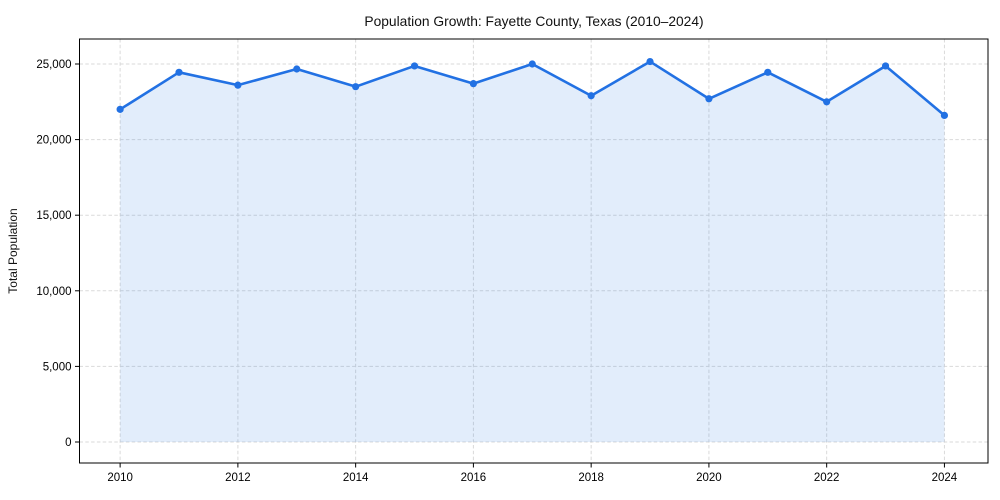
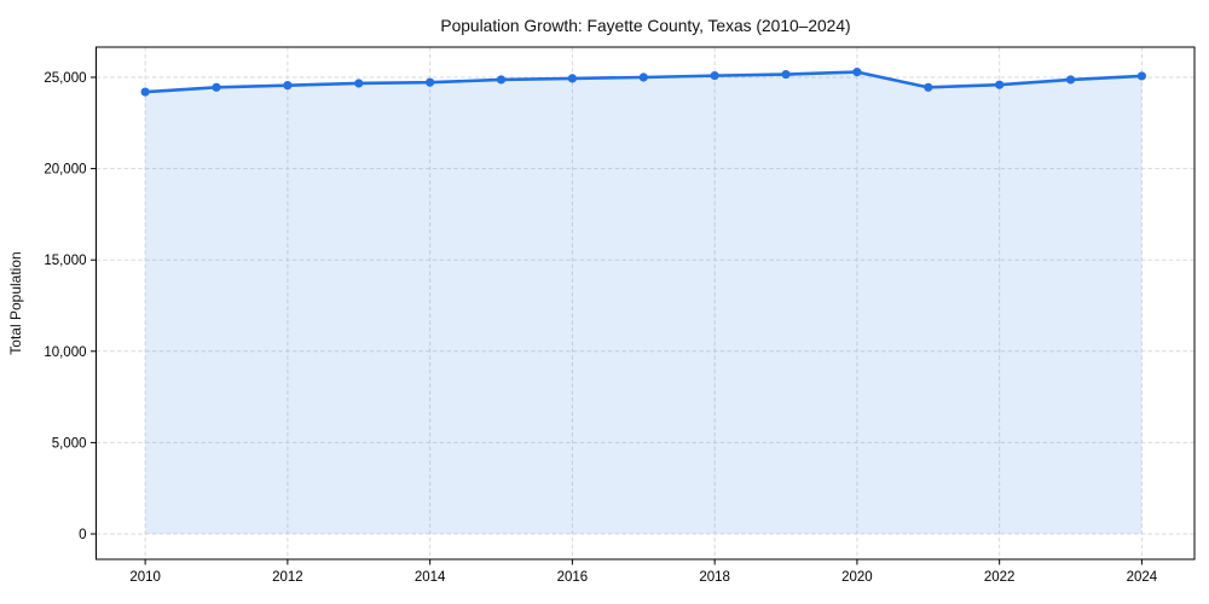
2010: 22000 -> 24200
2012: 23600 -> 24600
2014: 23500 -> 24700
2016: 23700 -> 24900
2018: 22900 -> 25100
2020: 22700 -> 25300
2022: 22500 -> 24600
2024: 21600 -> 25100
